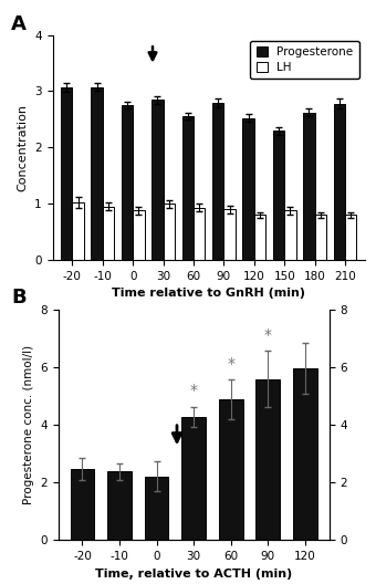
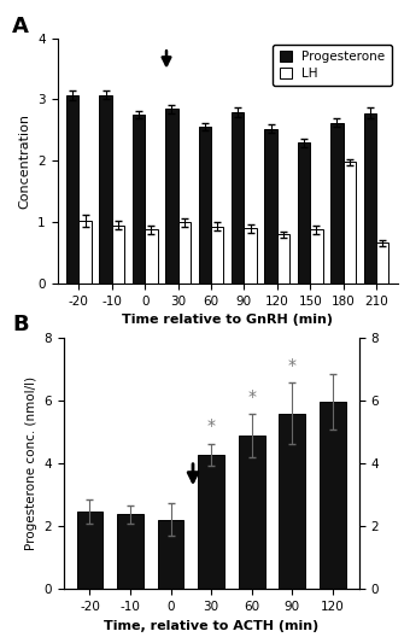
LH/180: 0.80 -> 1.98
LH/210: 0.80 -> 0.66
